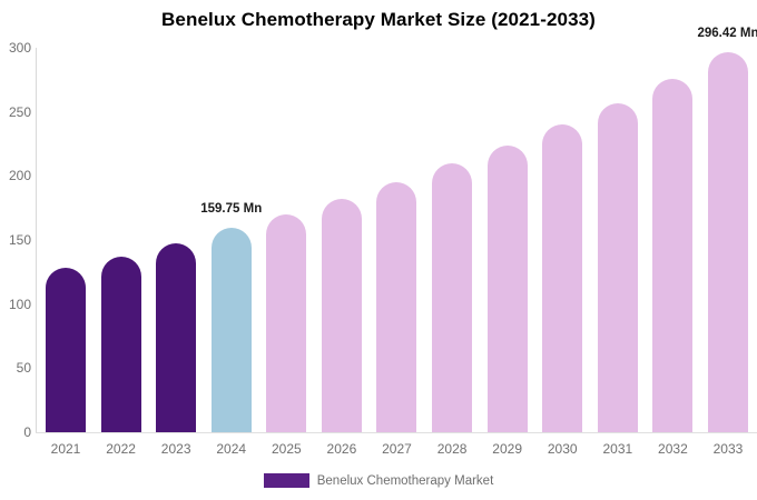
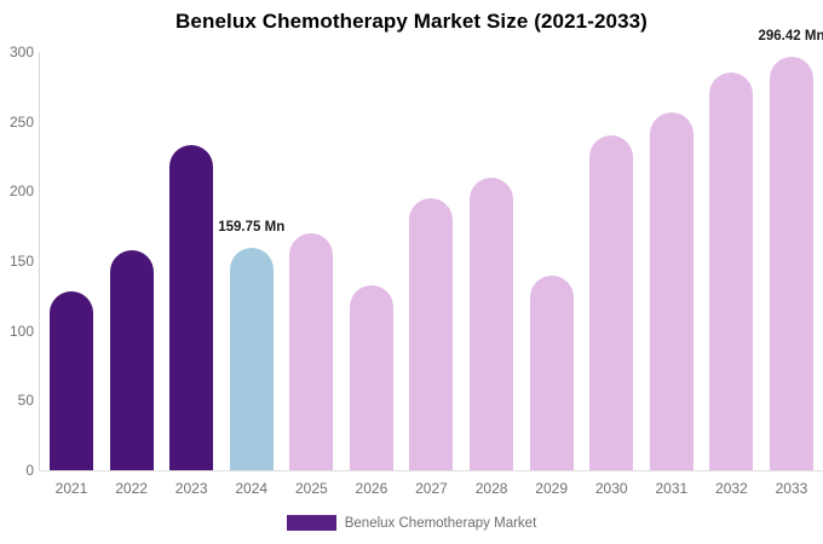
2022: 137 -> 158
2023: 148 -> 233
2026: 182 -> 133
2029: 224 -> 140
2032: 276 -> 285
